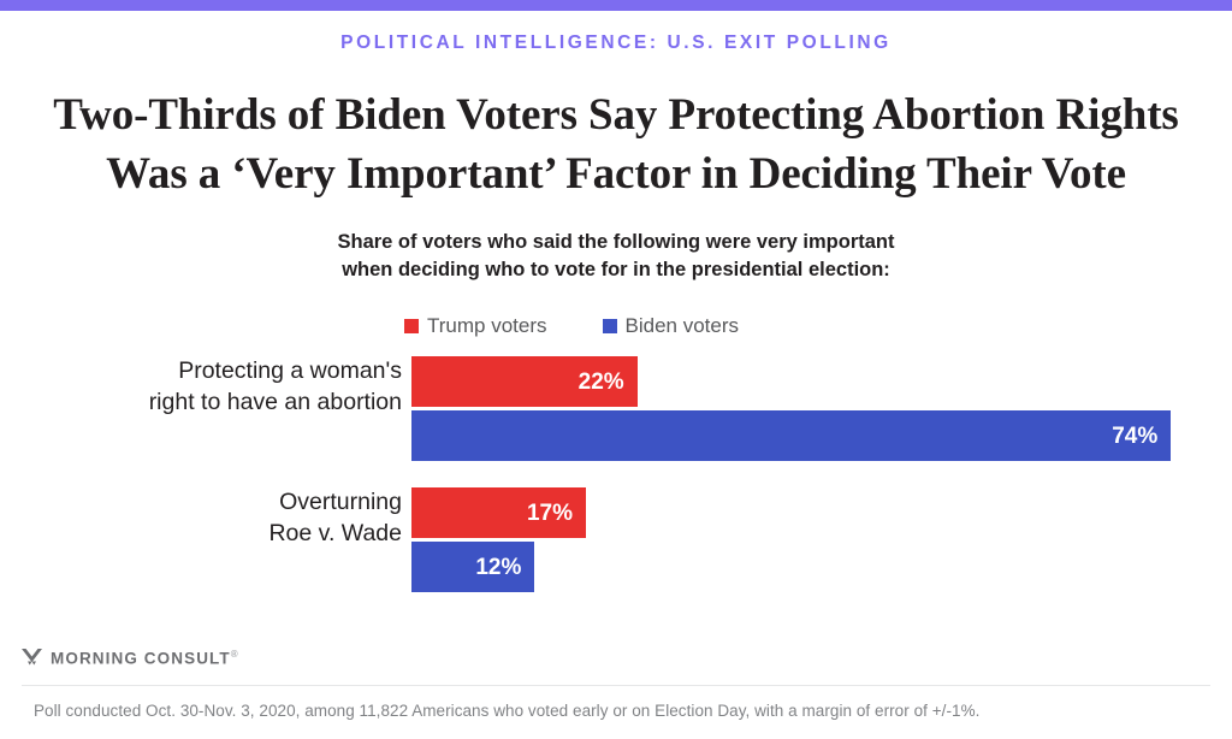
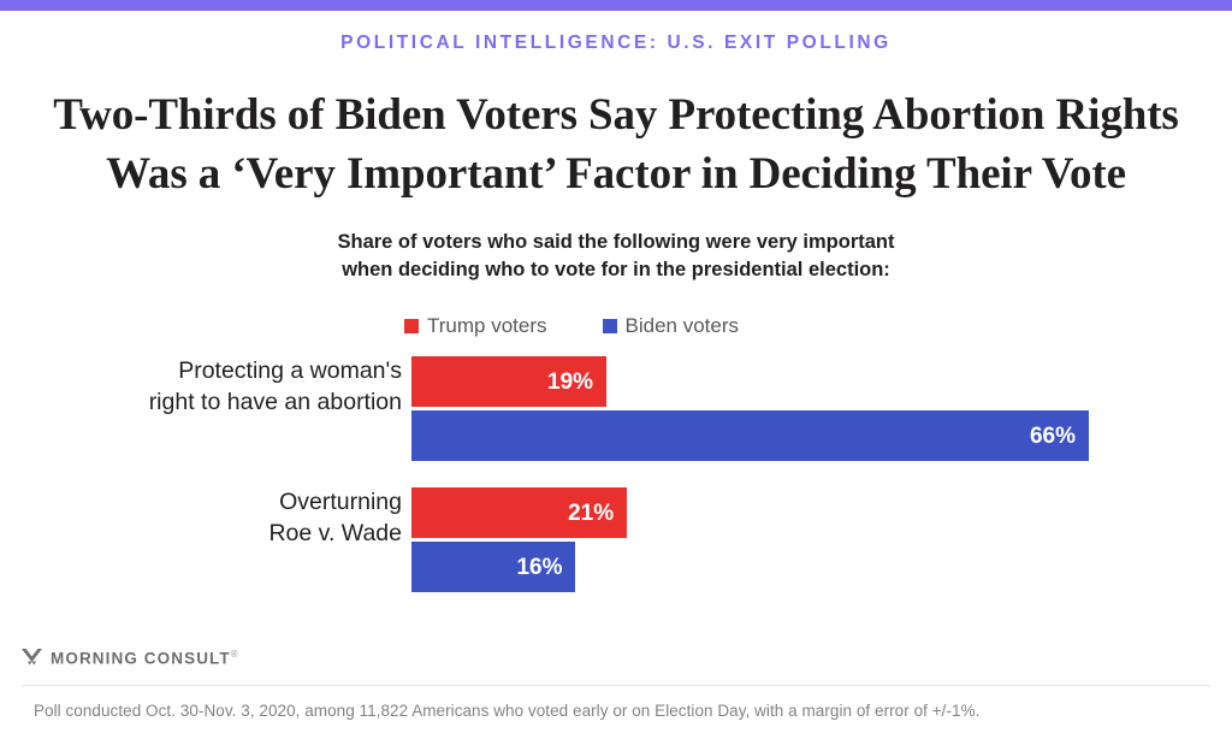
Trump voters/Protecting a woman's right to have an abortion: 22% -> 19%
Biden voters/Protecting a woman's right to have an abortion: 74% -> 66%
Trump voters/Overturning Roe v. Wade: 17% -> 21%
Biden voters/Overturning Roe v. Wade: 12% -> 16%
